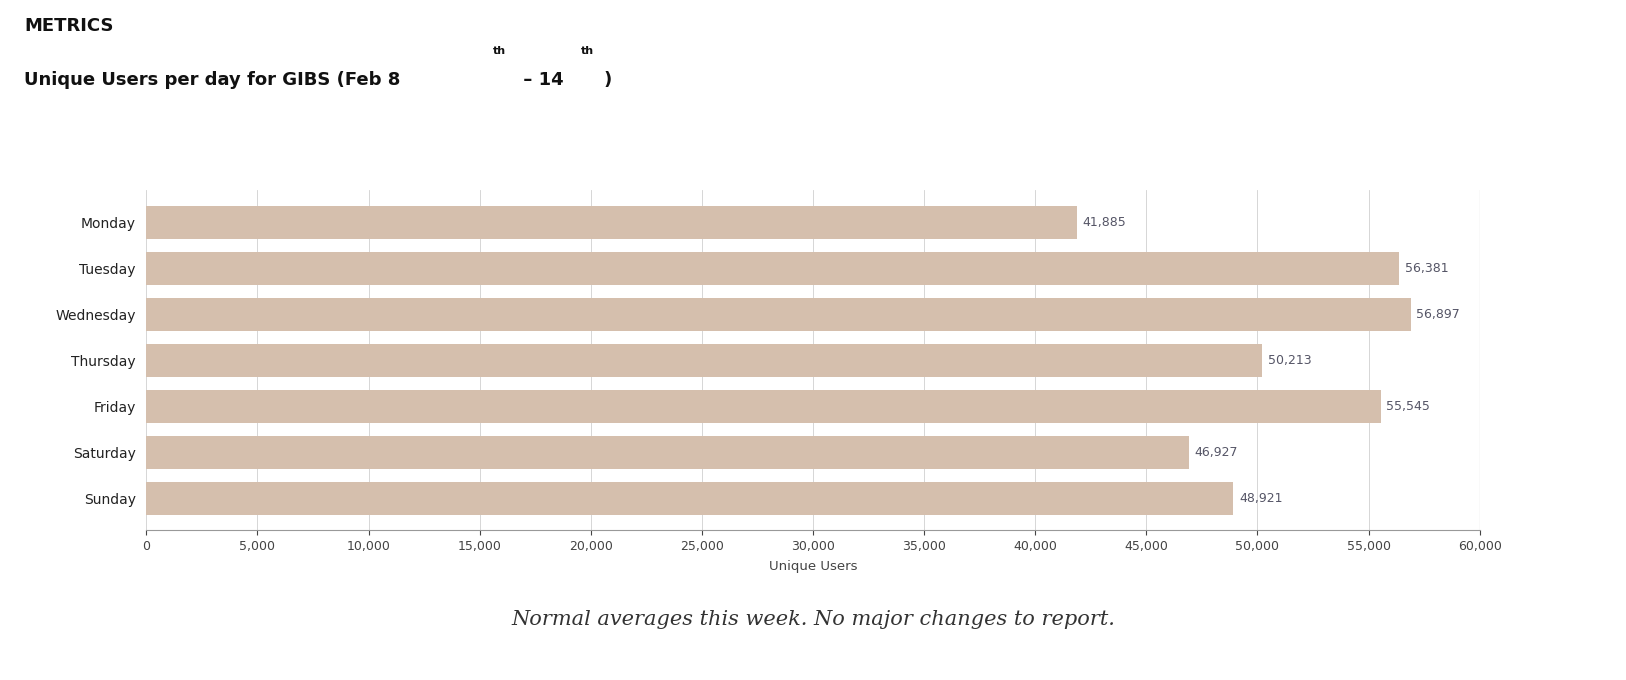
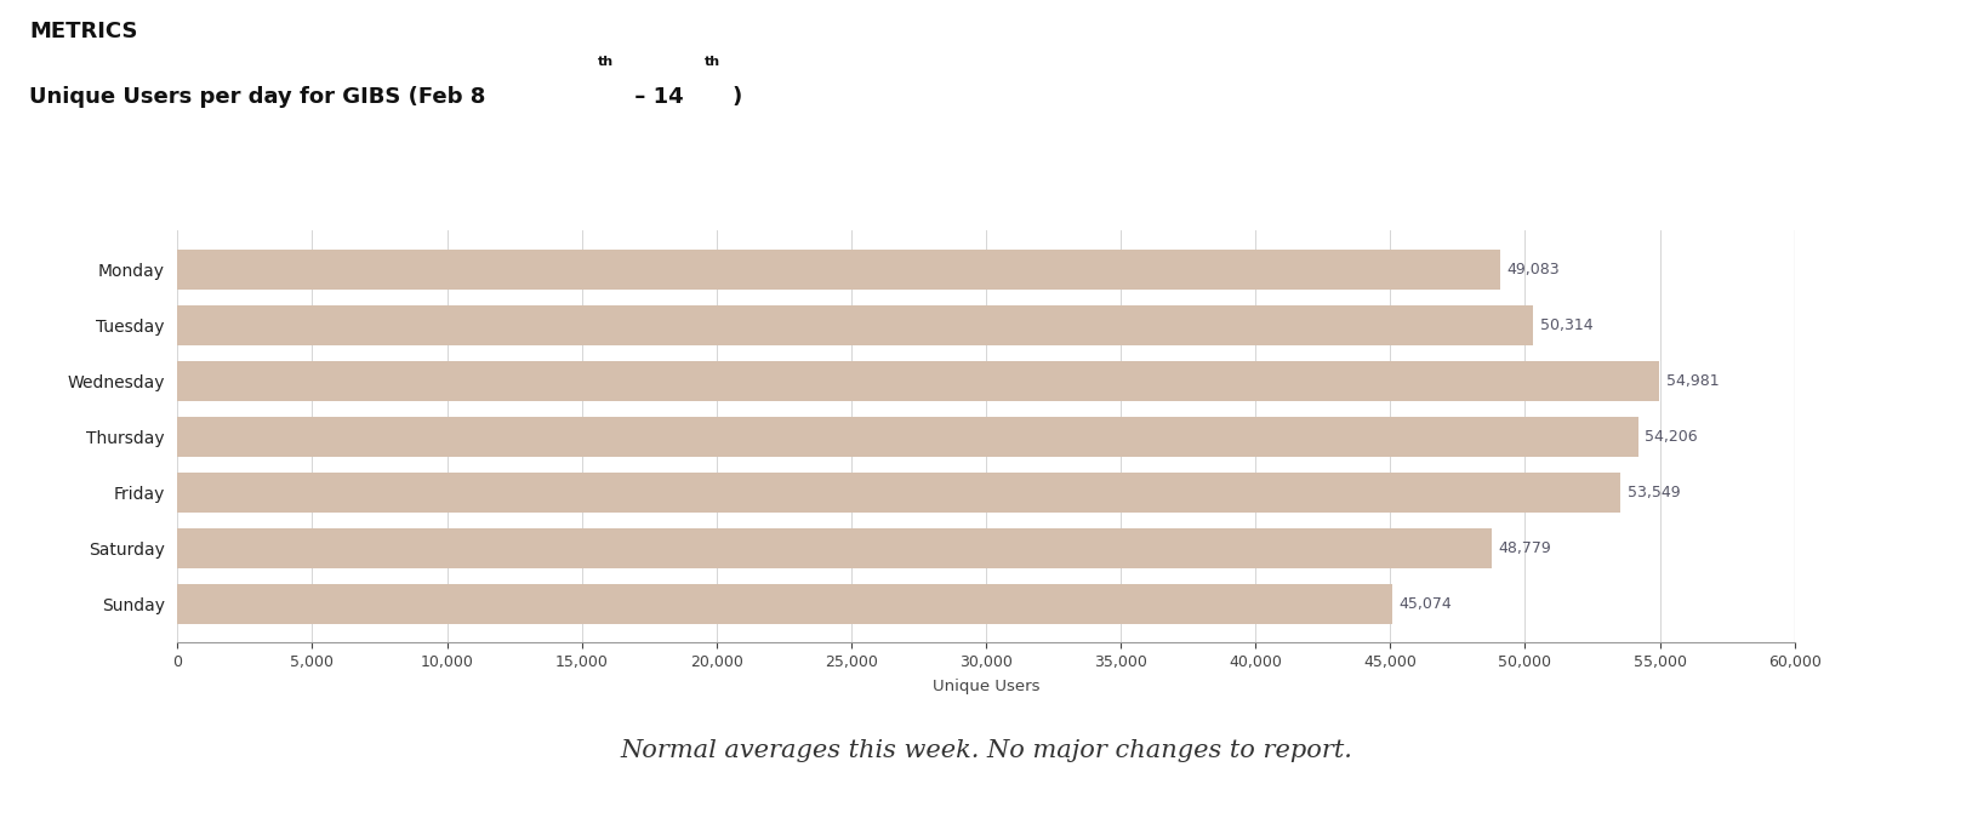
Monday: 41,885 -> 49,083
Tuesday: 56,381 -> 50,314
Wednesday: 56,897 -> 54,981
Thursday: 50,213 -> 54,206
Friday: 55,545 -> 53,549
Saturday: 46,927 -> 48,779
Sunday: 48,921 -> 45,074
